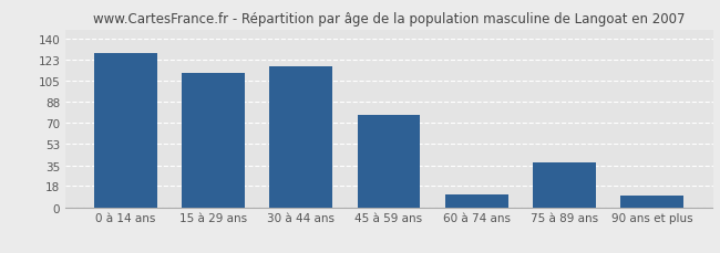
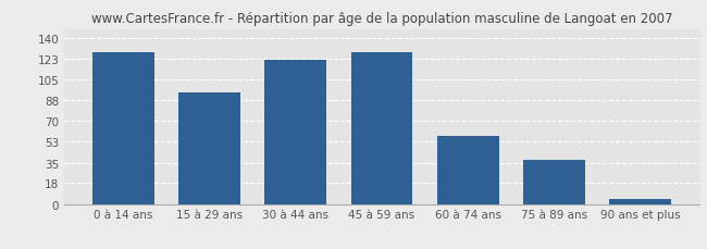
15 à 29 ans: 112 -> 94
30 à 44 ans: 117 -> 122
45 à 59 ans: 77 -> 128
60 à 74 ans: 11 -> 58
90 ans et plus: 10 -> 4
